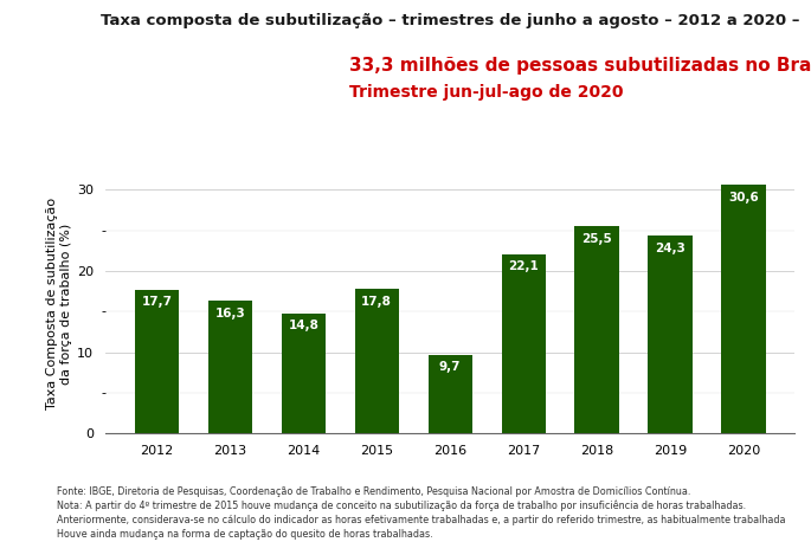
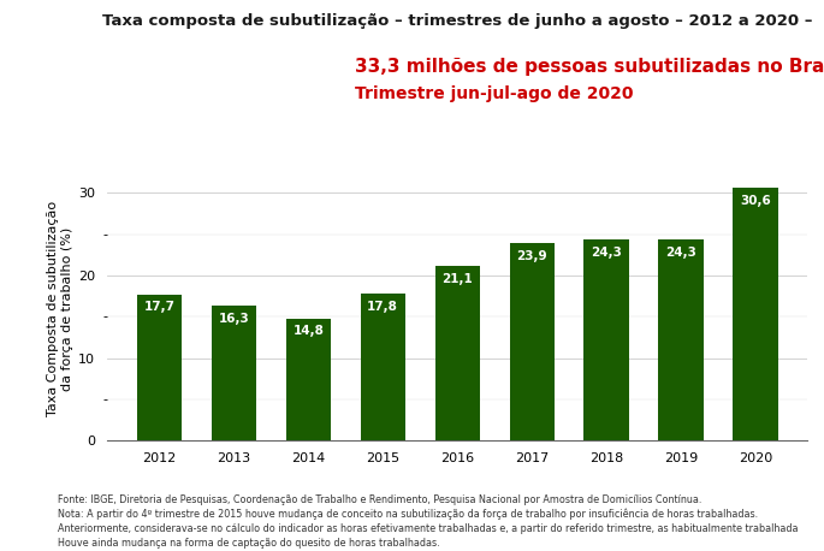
2016: 9,7 -> 21,1
2017: 22,1 -> 23,9
2018: 25,5 -> 24,3
